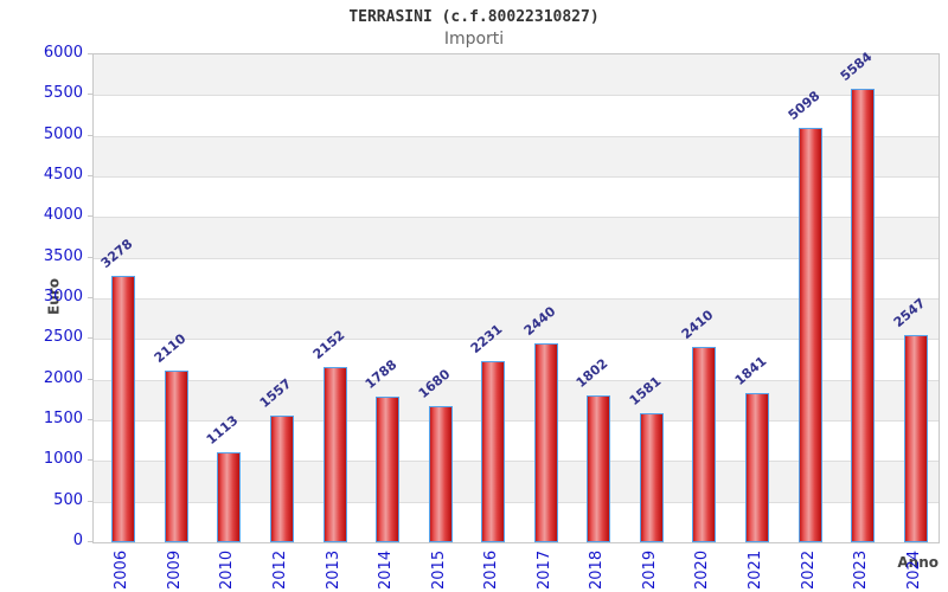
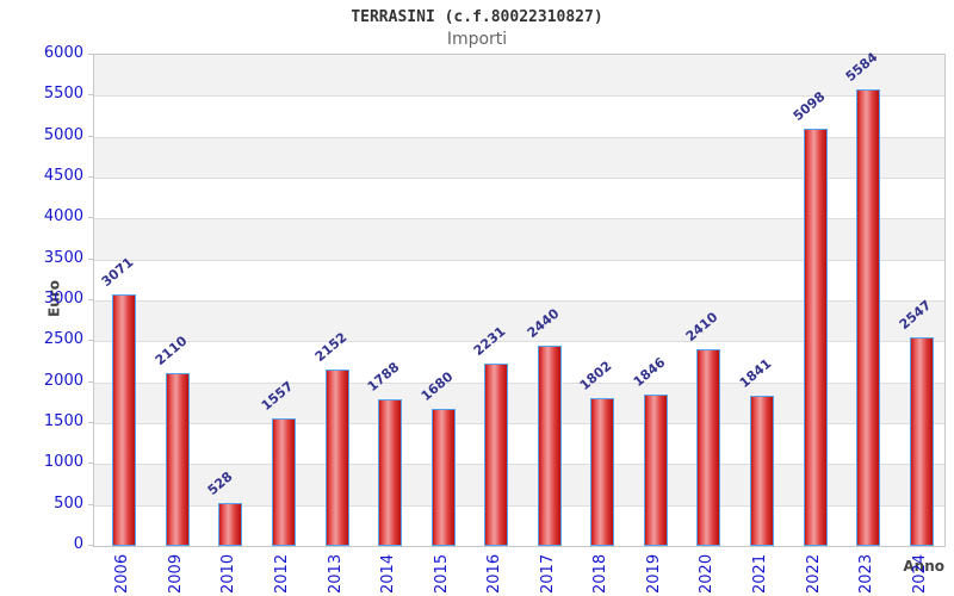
2006: 3278 -> 3071
2010: 1113 -> 528
2019: 1581 -> 1846
